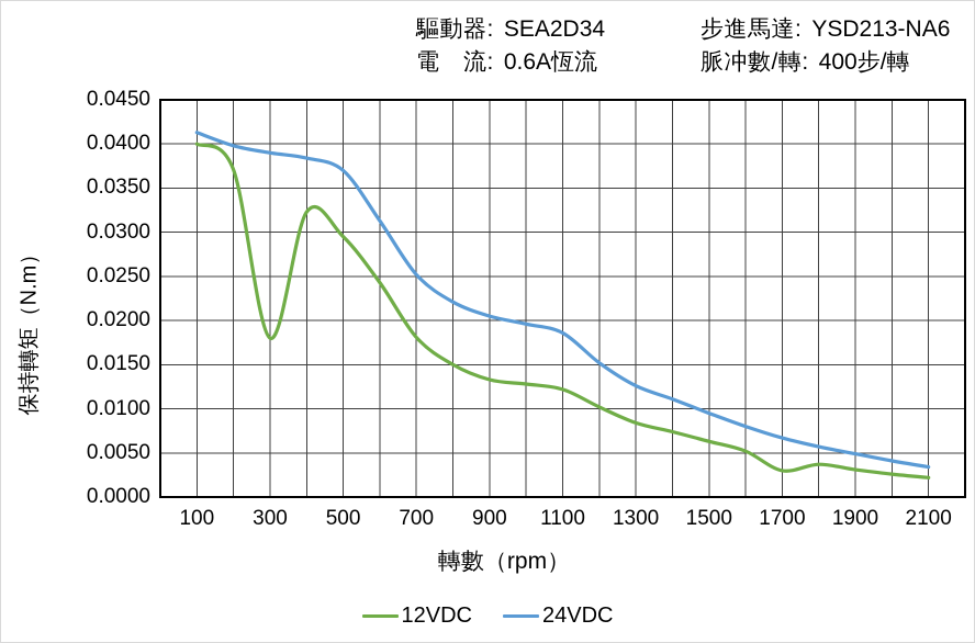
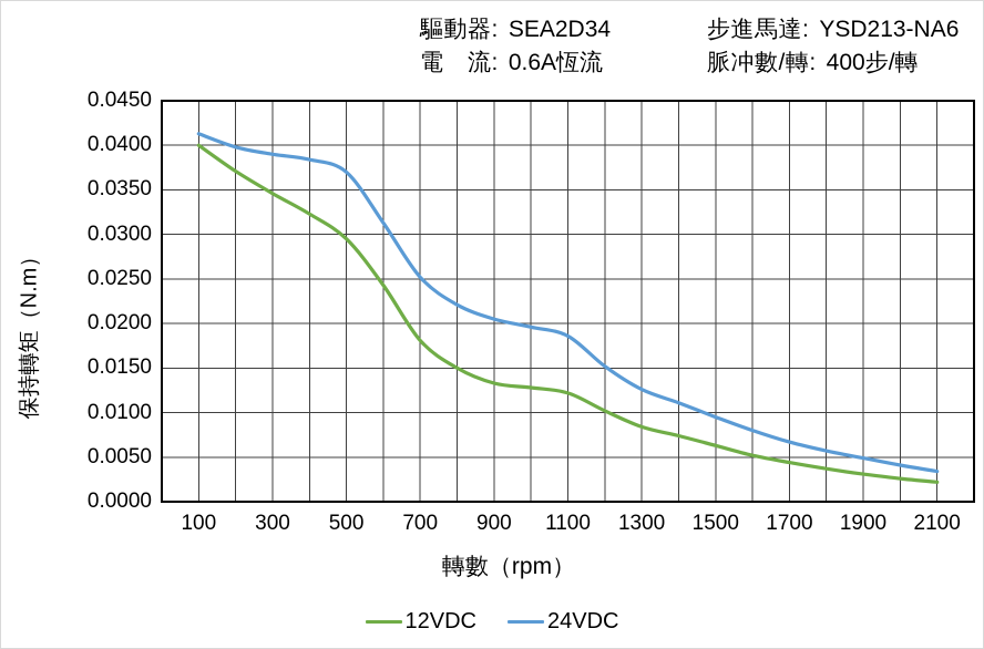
12VDC/300: 0.018 -> 0.035
12VDC/1700: 0.003 -> 0.004
